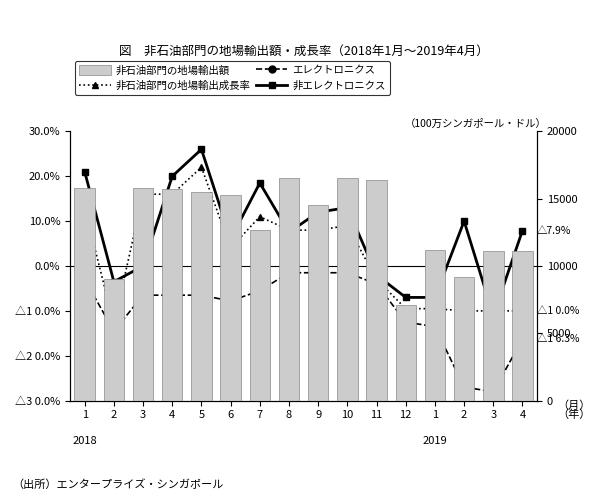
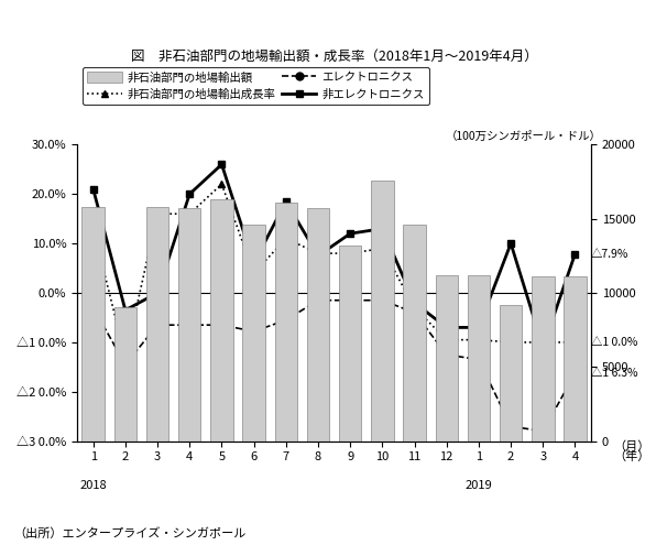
非石油部門の地場輸出額/5: 15500 -> 16300
非石油部門の地場輸出額/6: 15300 -> 14600
非石油部門の地場輸出額/7: 12700 -> 16100
非石油部門の地場輸出額/8: 16500 -> 15700
非石油部門の地場輸出額/9: 14500 -> 13200
非石油部門の地場輸出額/10: 16500 -> 17600
非石油部門の地場輸出額/11: 16400 -> 14600
非石油部門の地場輸出額/12: 7100 -> 11200
